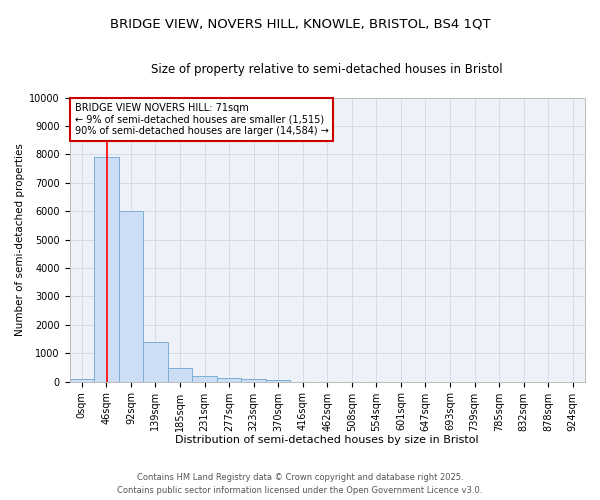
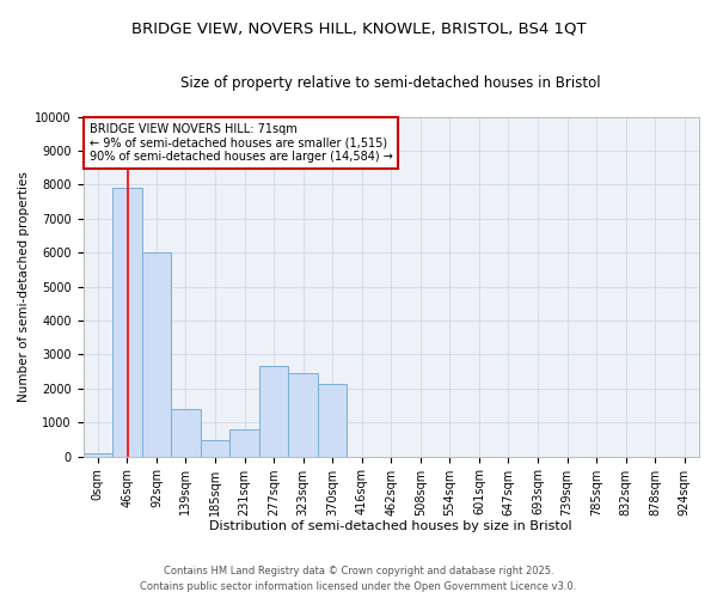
231sqm: 210 -> 800
277sqm: 120 -> 2650
323sqm: 80 -> 2450
370sqm: 40 -> 2150
